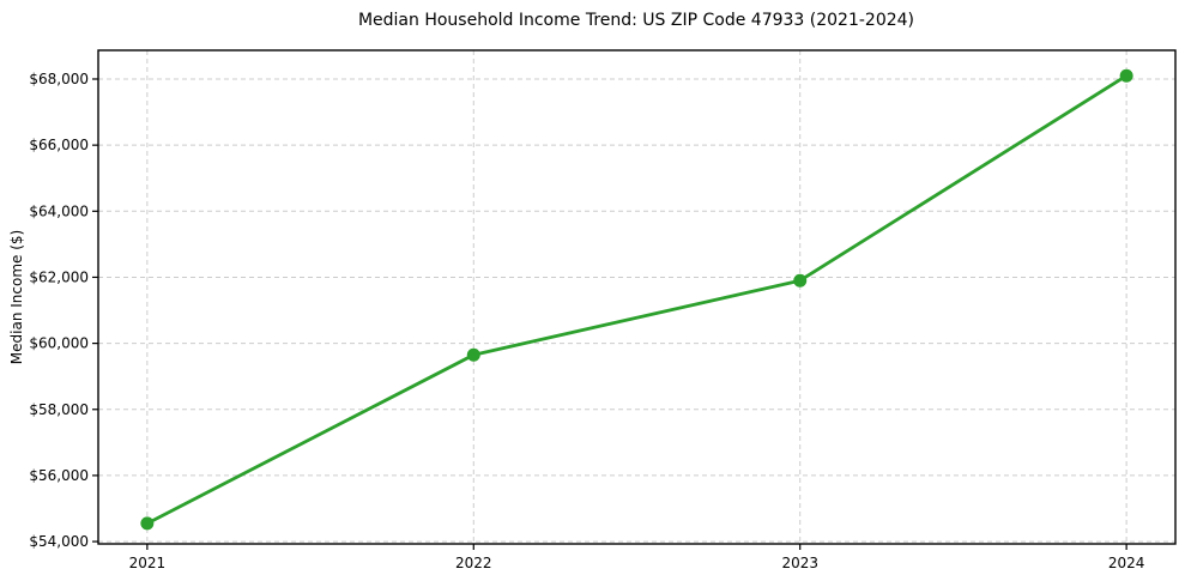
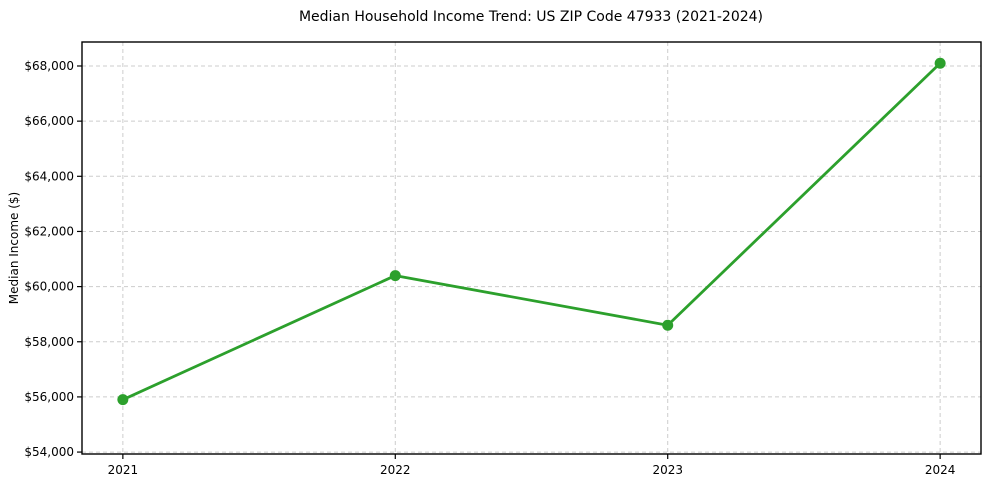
2021: $54600 -> $55900
2022: $59600 -> $60400
2023: $61900 -> $58600
